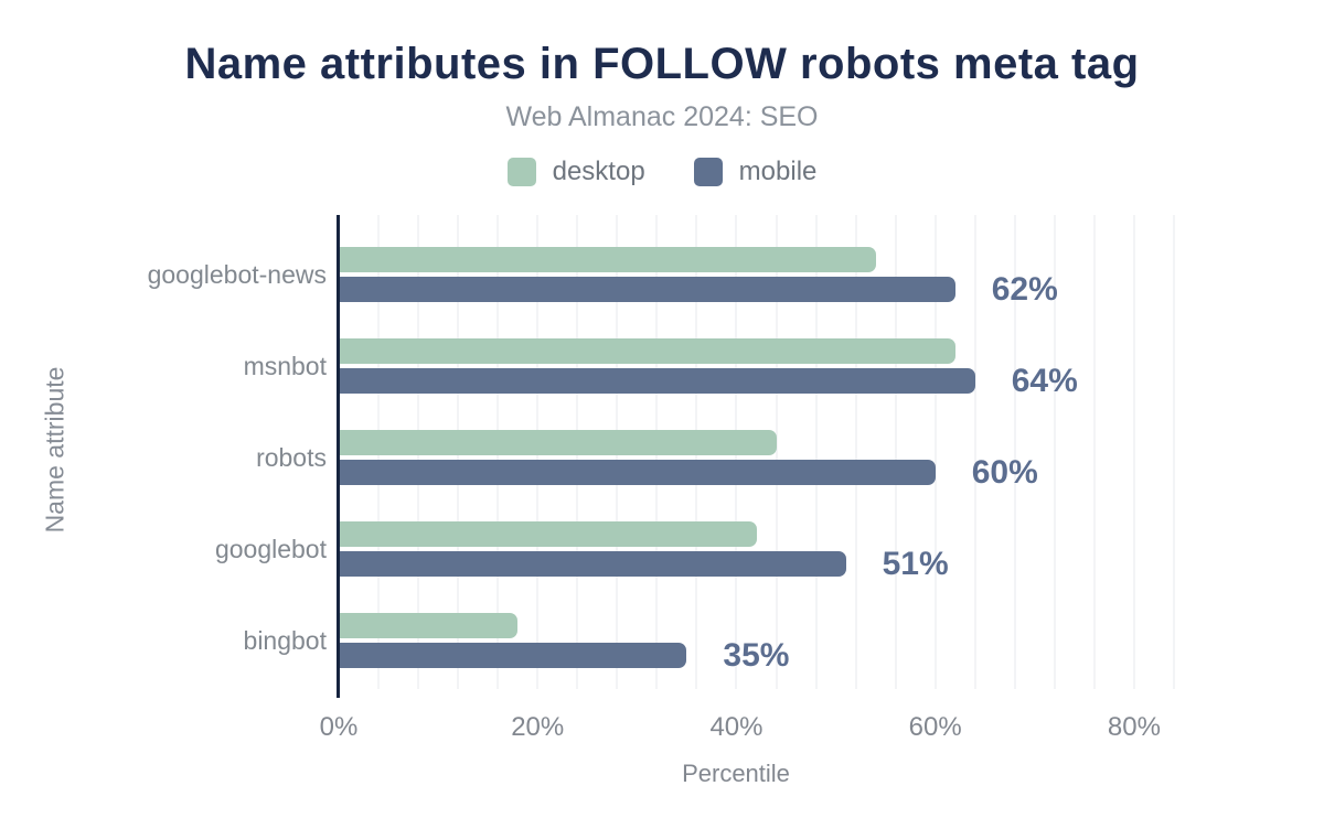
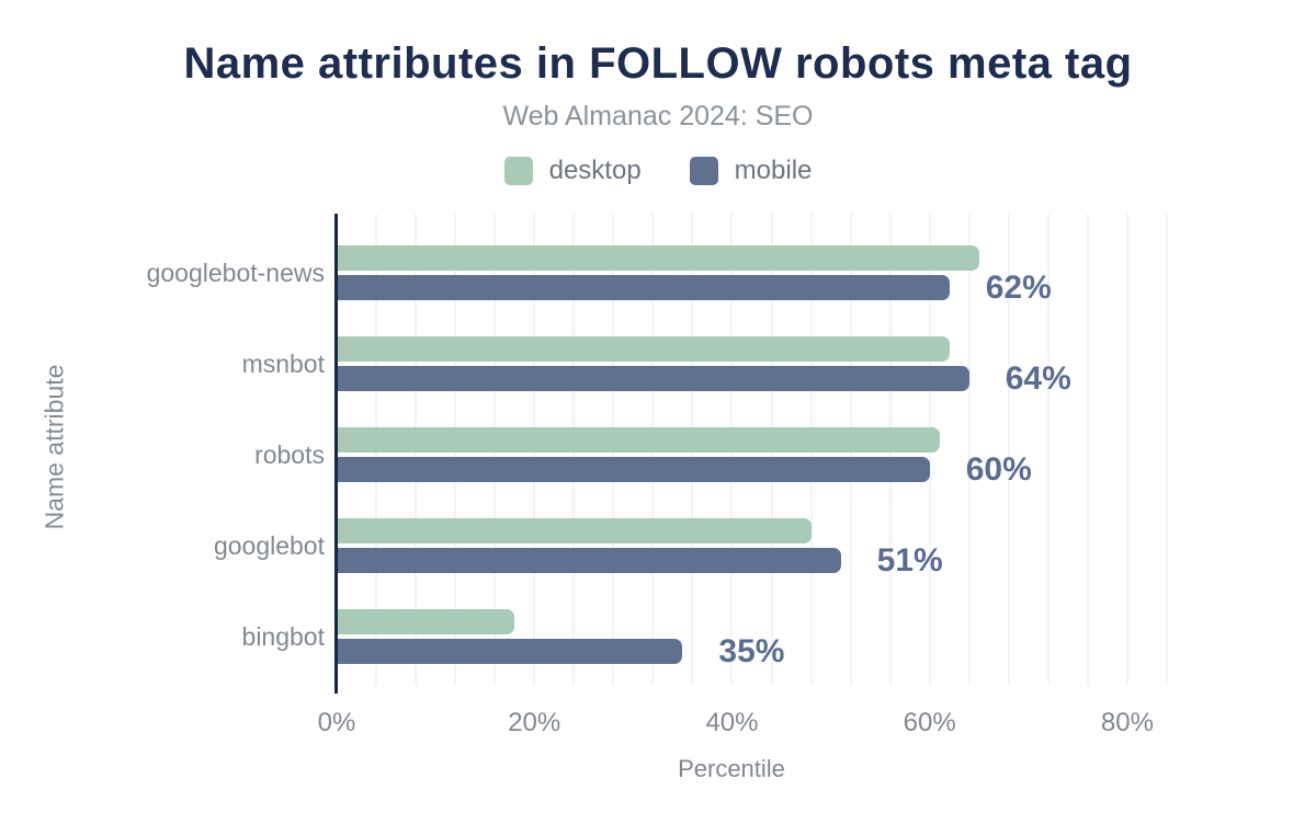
desktop/googlebot-news: 54% -> 65%
desktop/robots: 44% -> 61%
desktop/googlebot: 42% -> 48%
